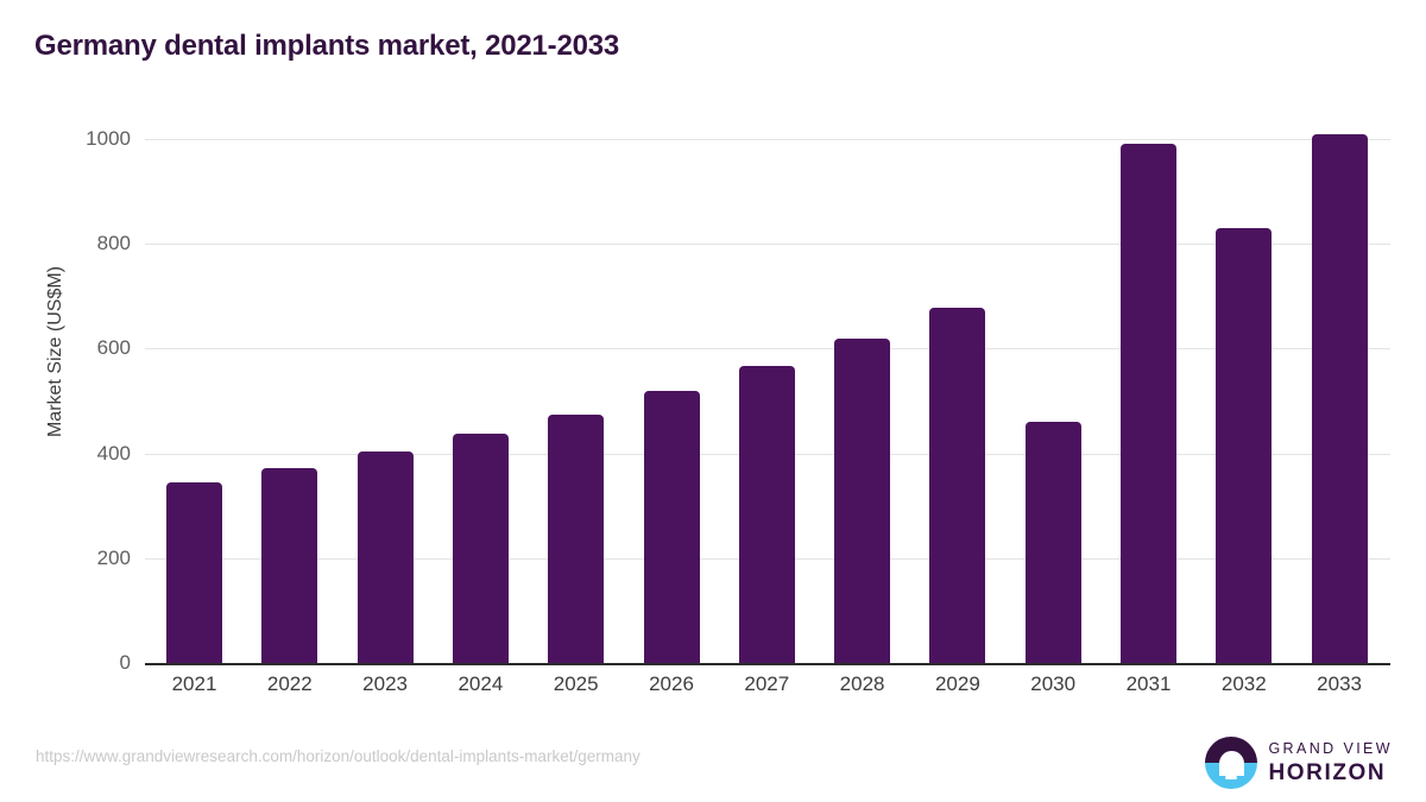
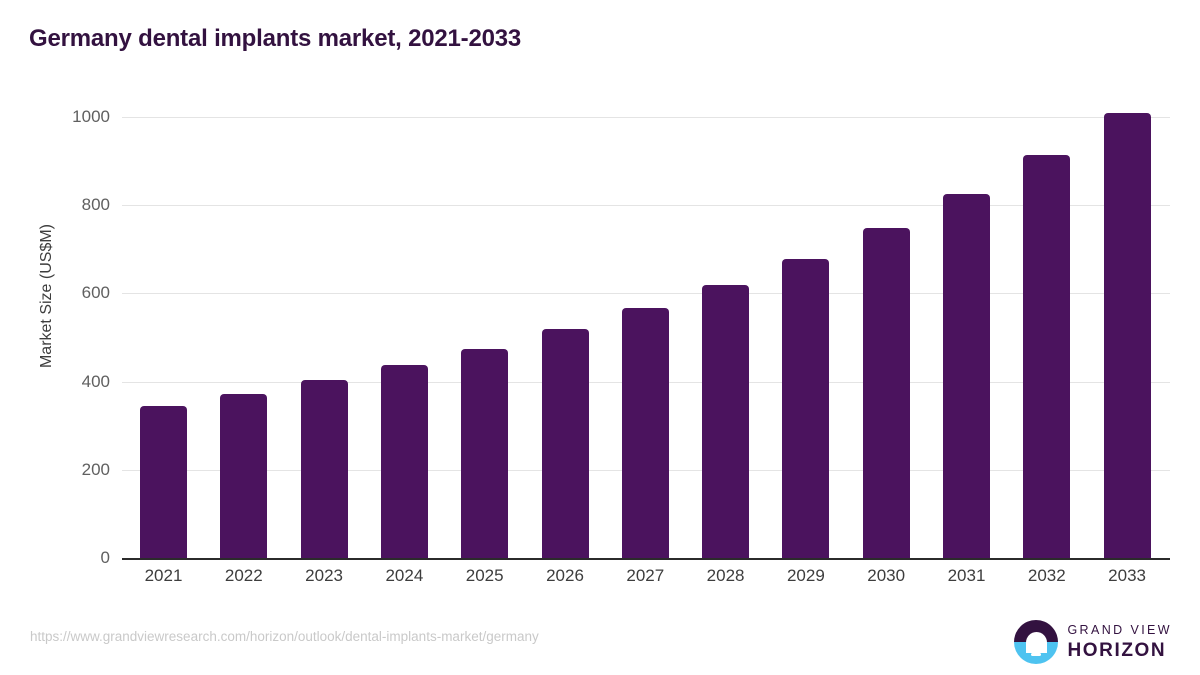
2030: 460 -> 750
2031: 990 -> 830
2032: 830 -> 910
